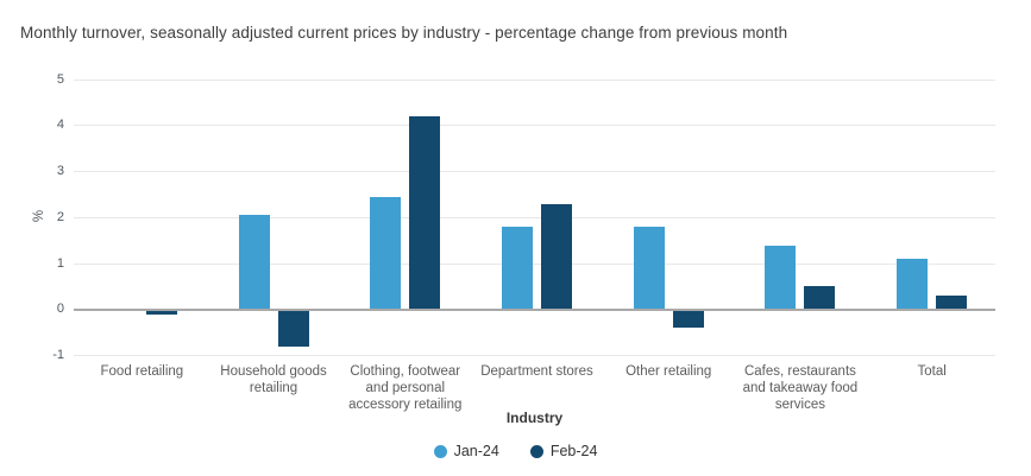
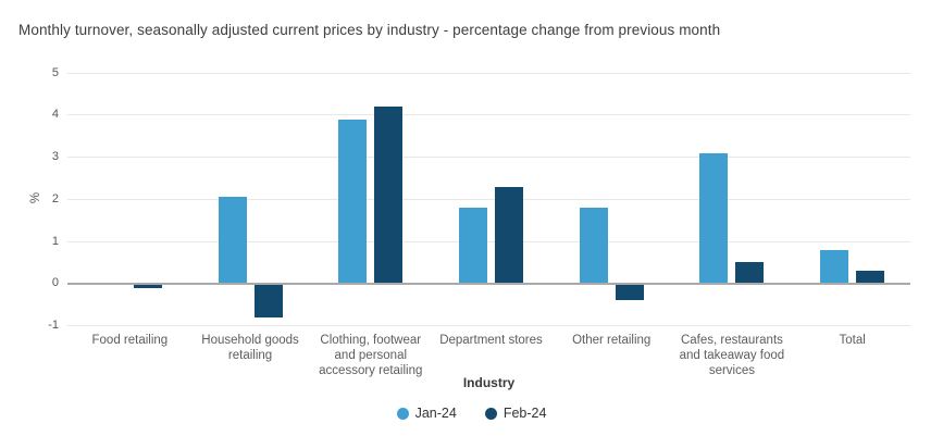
Jan-24/Clothing, footwear and personal accessory retailing: 2.5 -> 3.9
Jan-24/Cafes, restaurants and takeaway food services: 1.4 -> 3.1
Jan-24/Total: 1.1 -> 0.8
